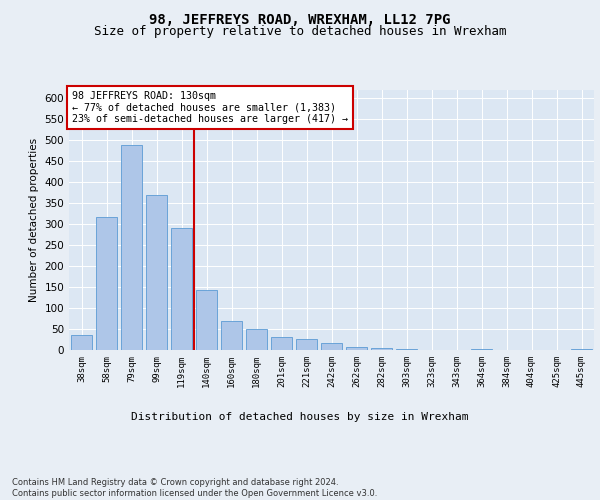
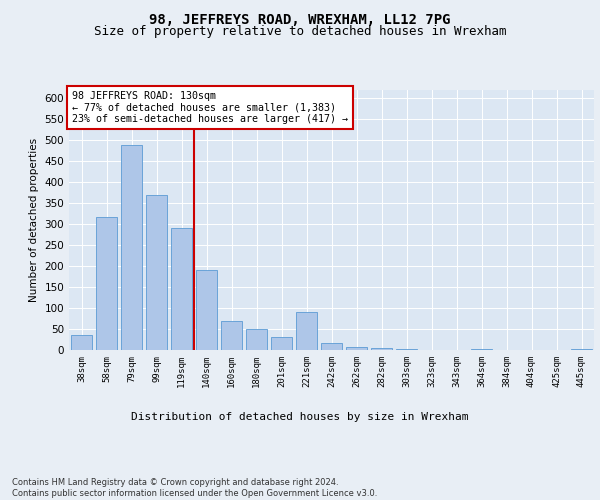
140sqm: 143 -> 190
221sqm: 27 -> 90
